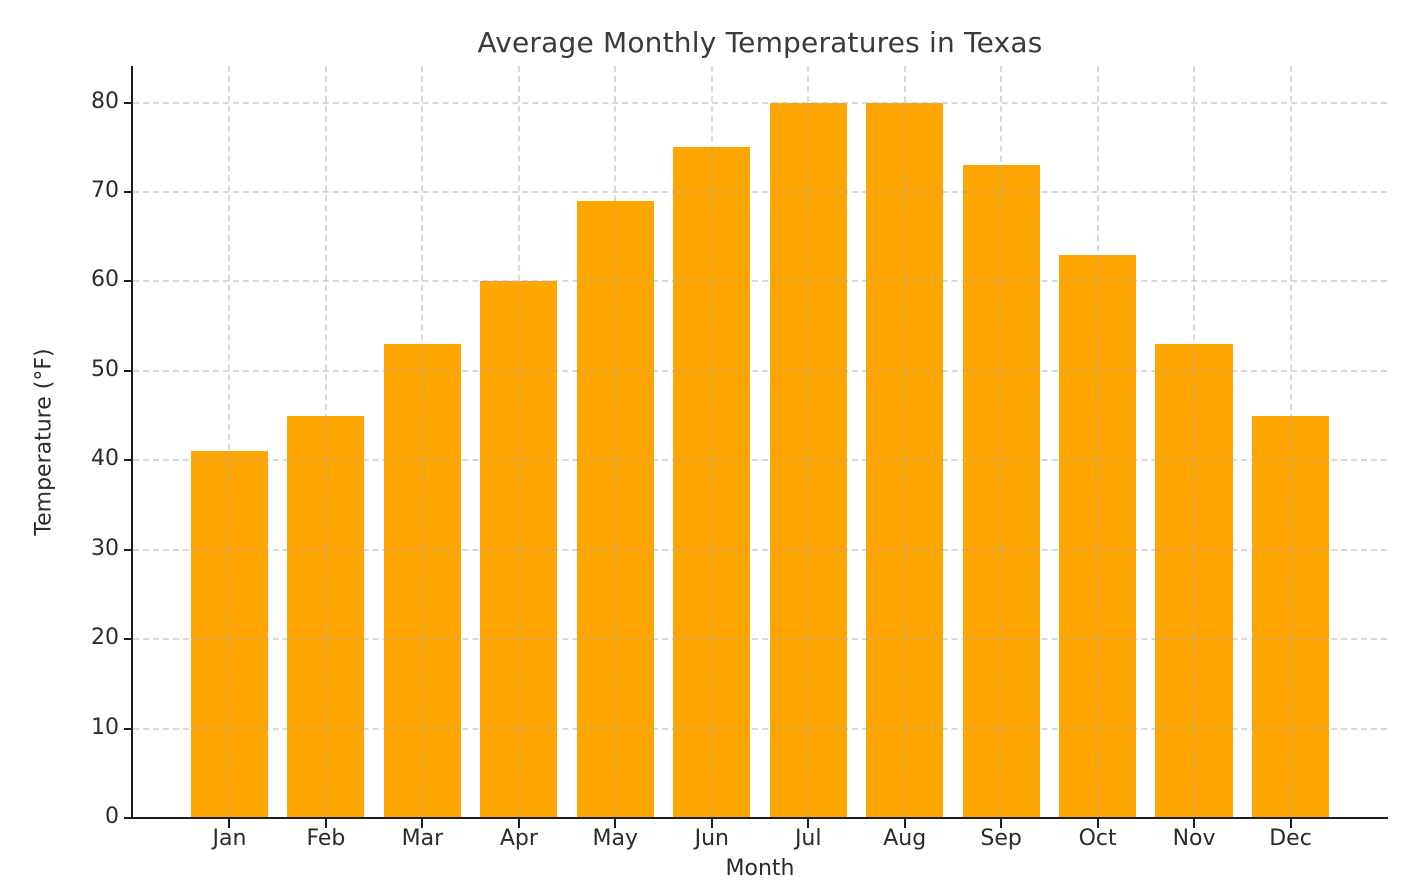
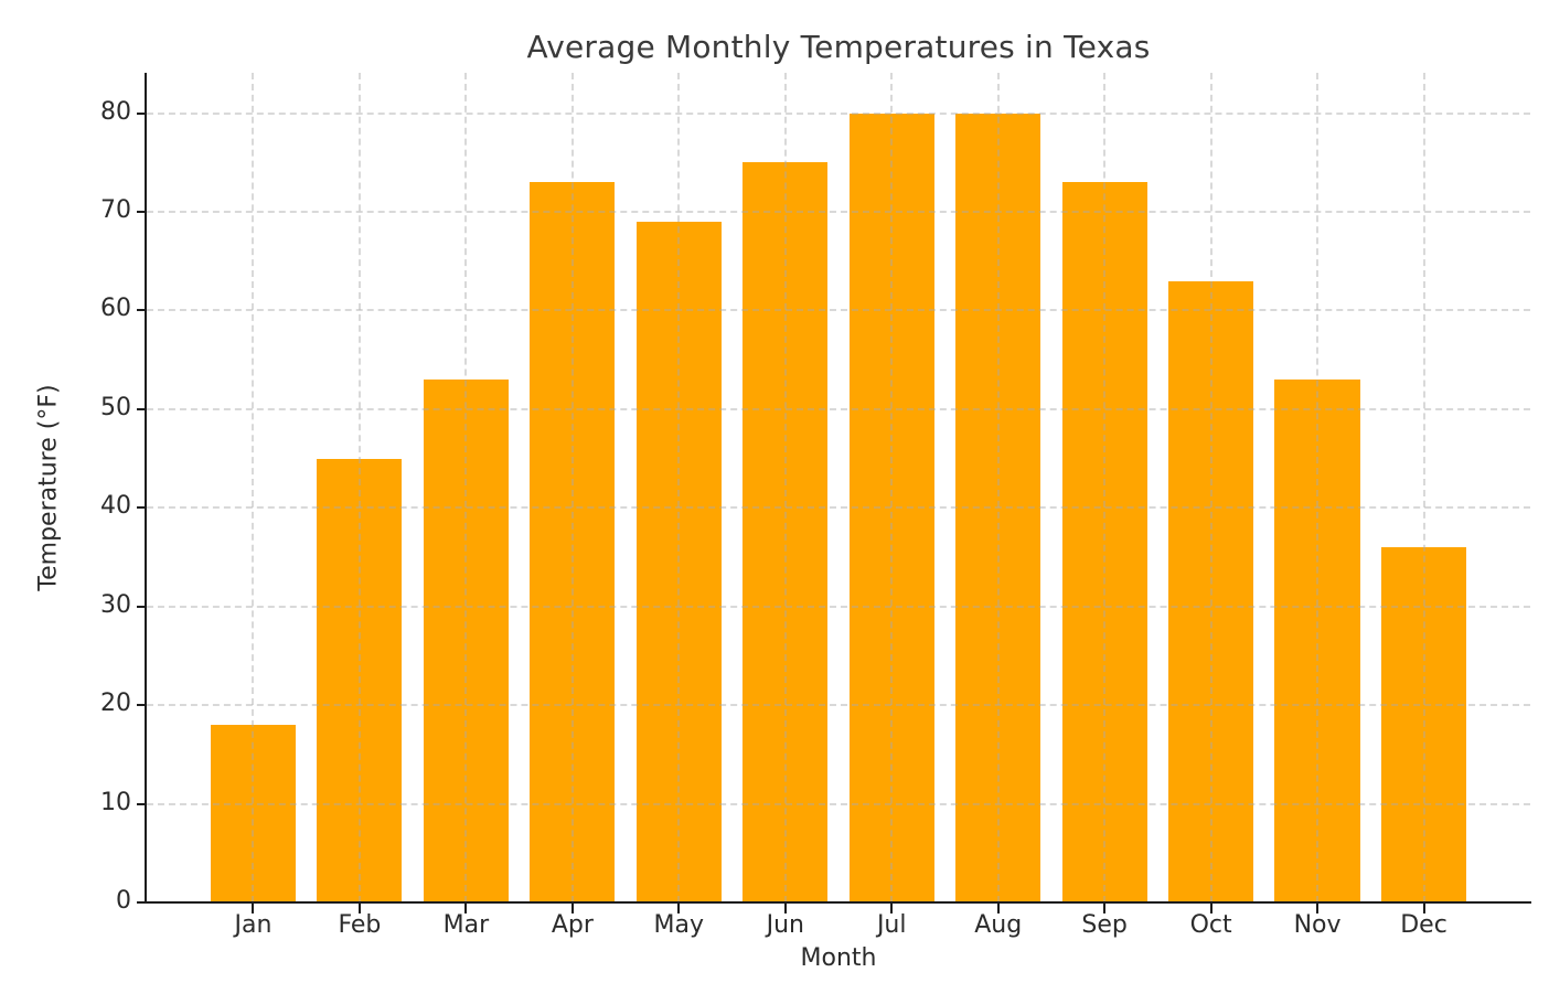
Jan: 41 -> 18
Apr: 60 -> 73
Dec: 45 -> 36
